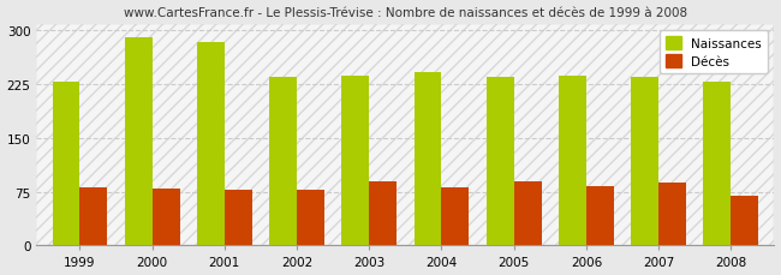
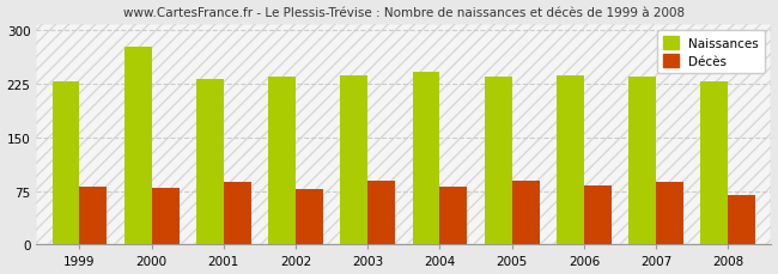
Naissances/2000: 290 -> 278
Naissances/2001: 284 -> 232
Décès/2001: 78 -> 88
